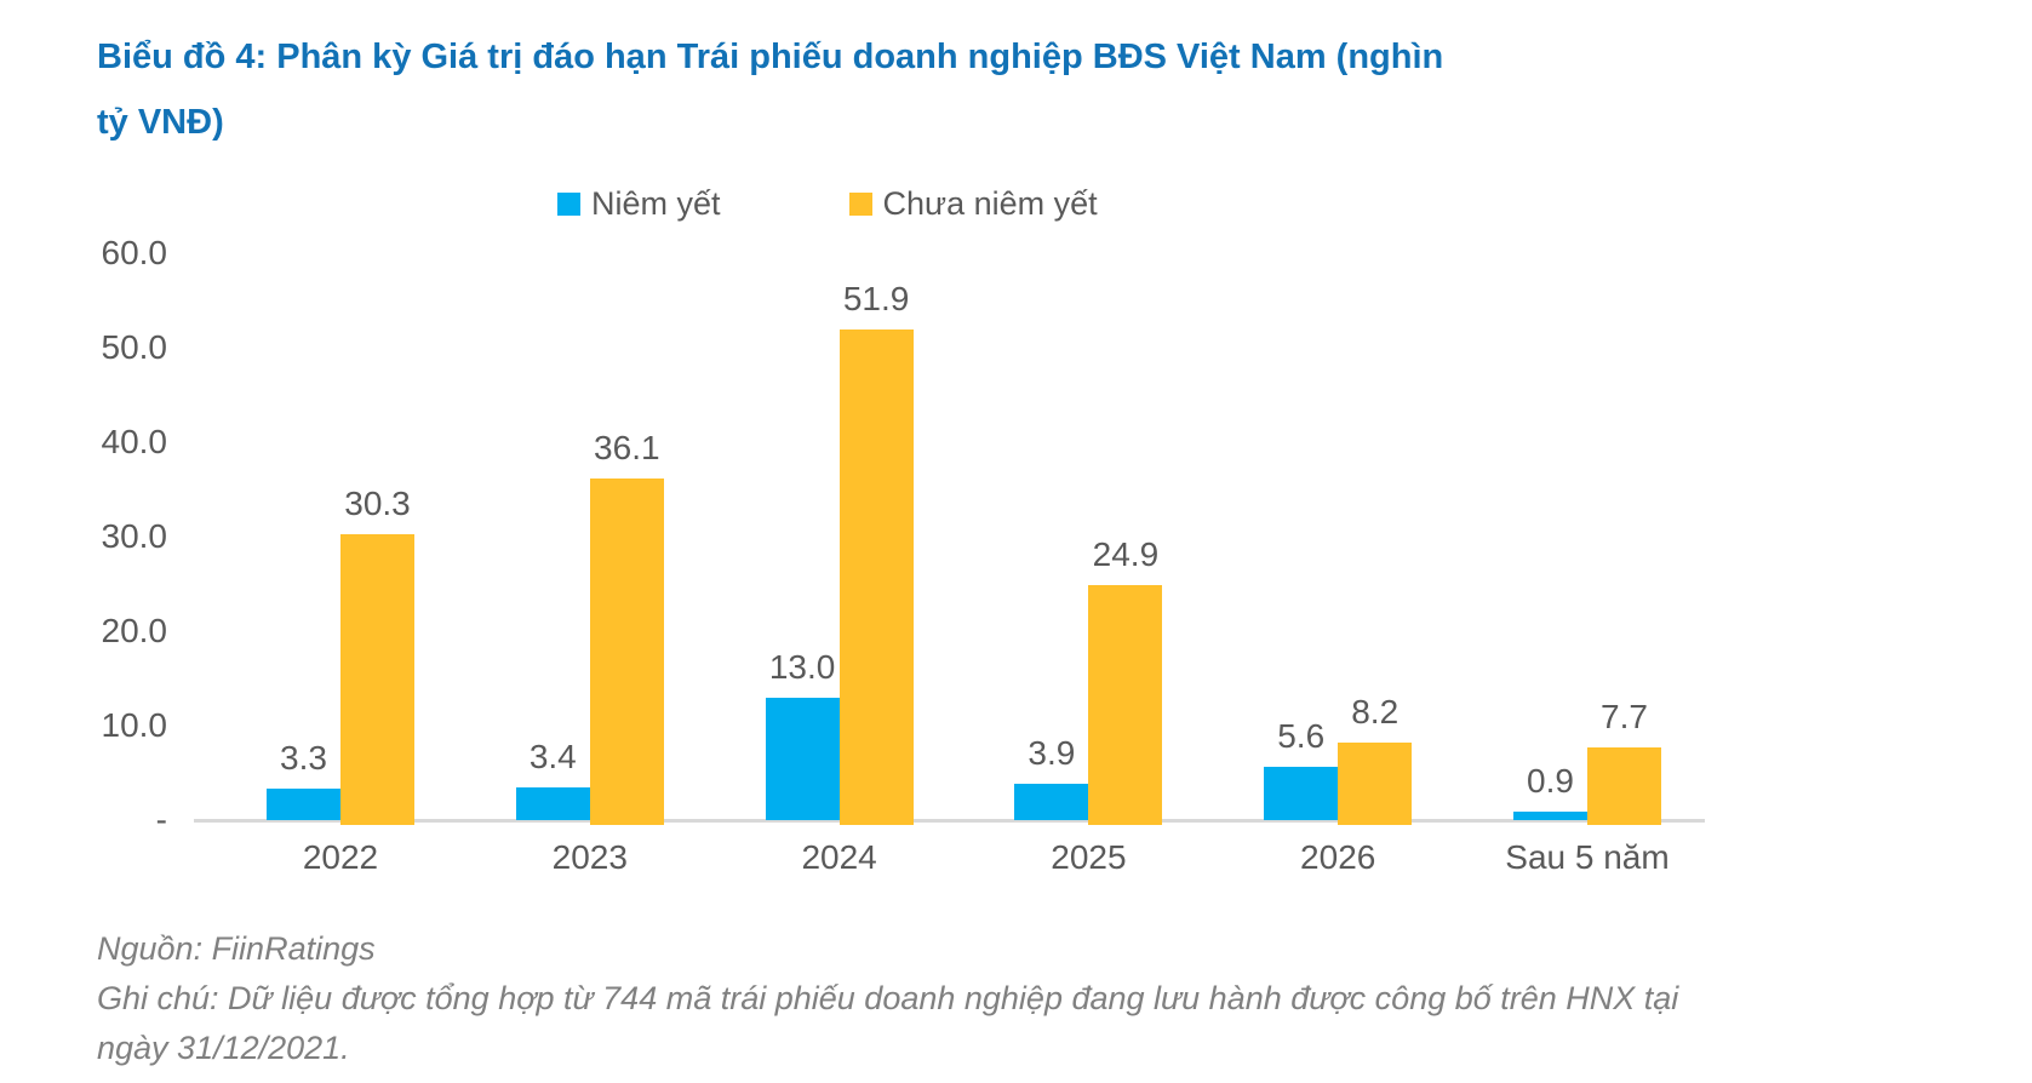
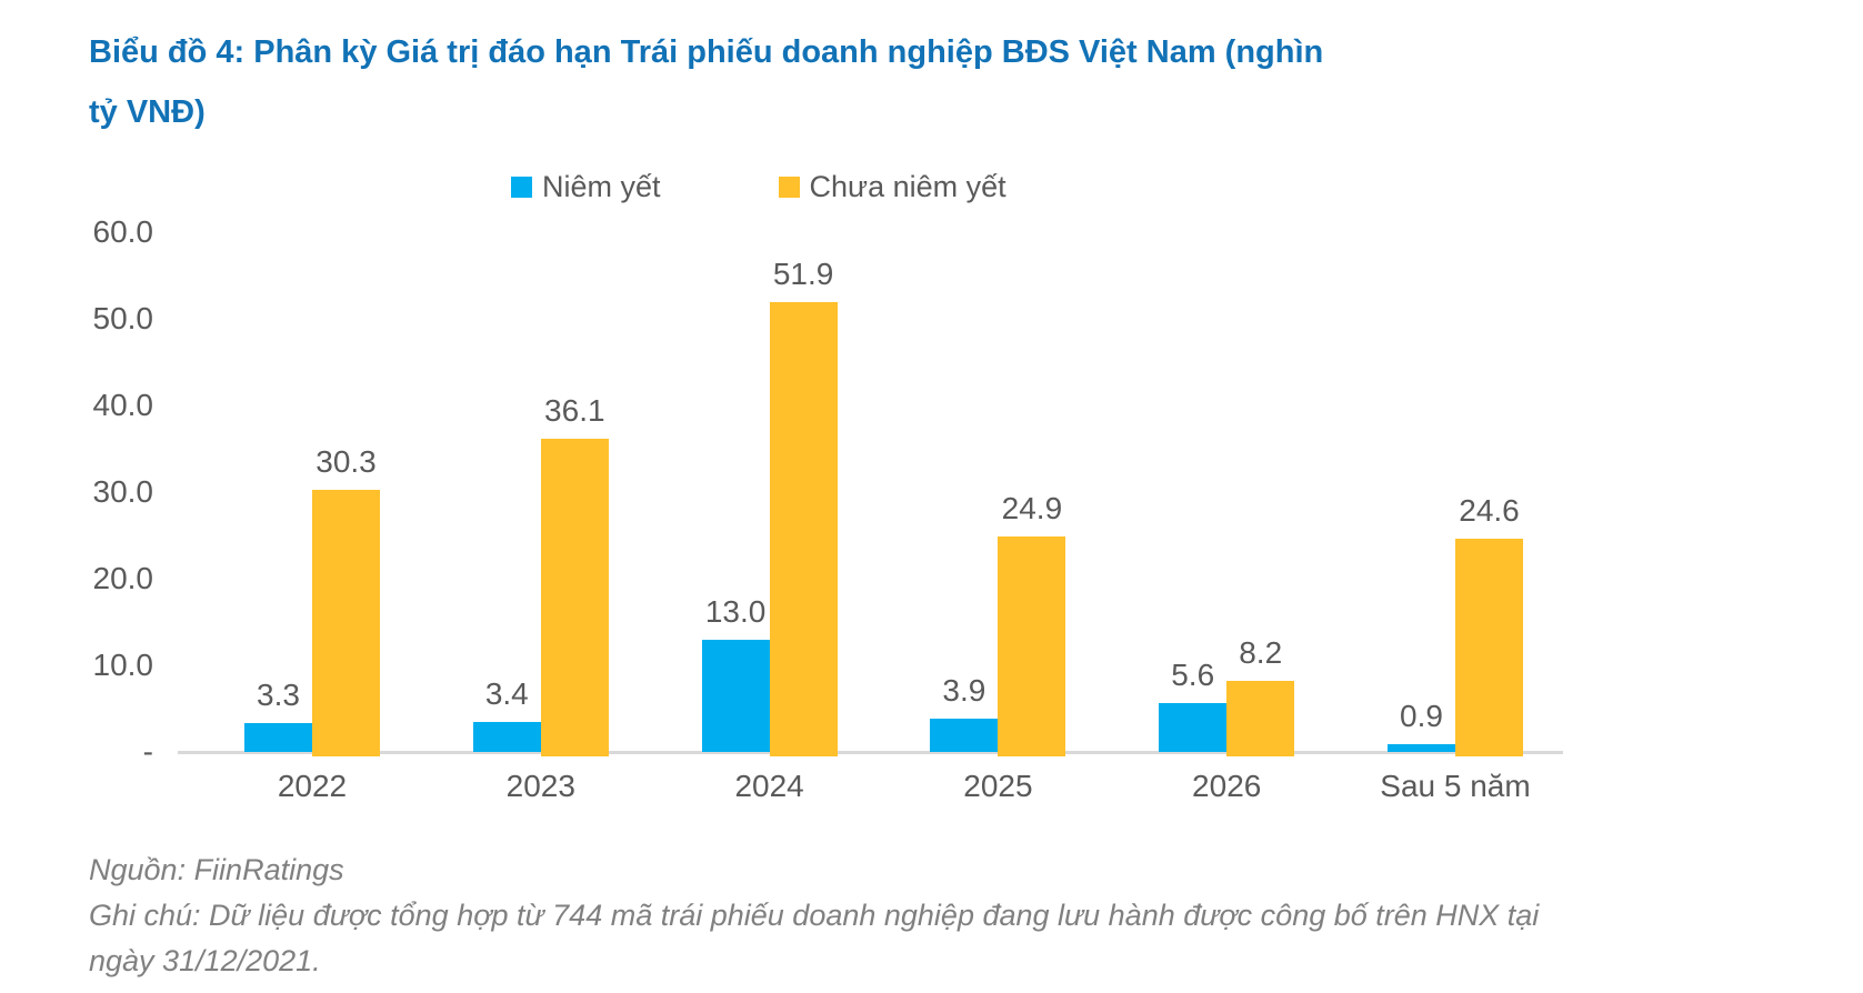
Chưa niêm yết/Sau 5 năm: 7.7 -> 24.6
